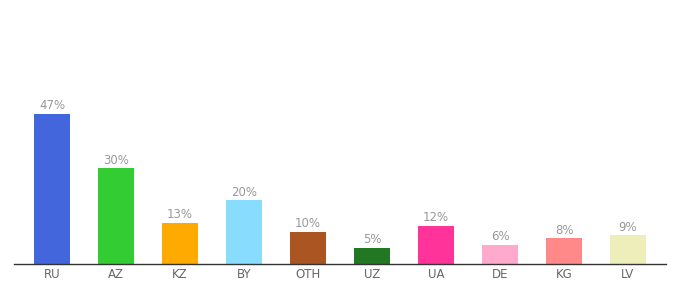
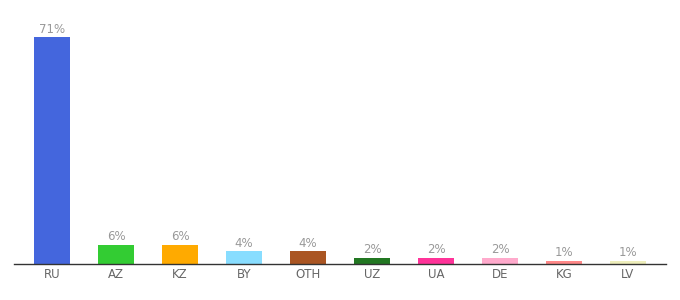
RU: 47% -> 71%
AZ: 30% -> 6%
KZ: 13% -> 6%
BY: 20% -> 4%
OTH: 10% -> 4%
UZ: 5% -> 2%
UA: 12% -> 2%
DE: 6% -> 2%
KG: 8% -> 1%
LV: 9% -> 1%
